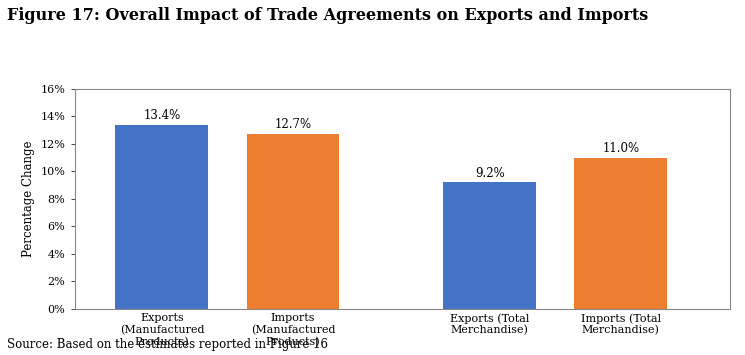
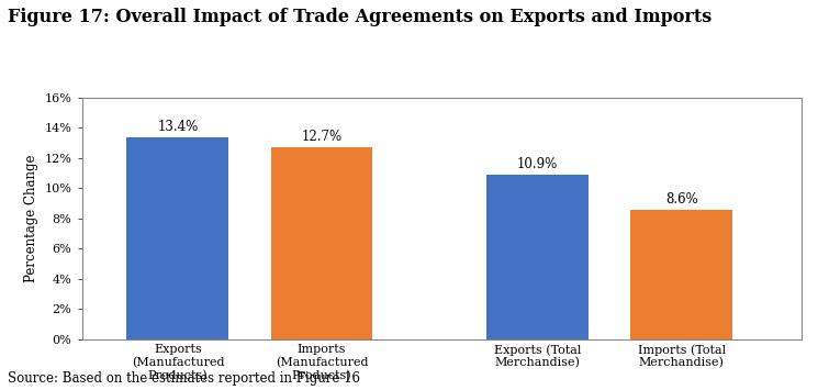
Exports (Total Merchandise): 9.2% -> 10.9%
Imports (Total Merchandise): 11.0% -> 8.6%
